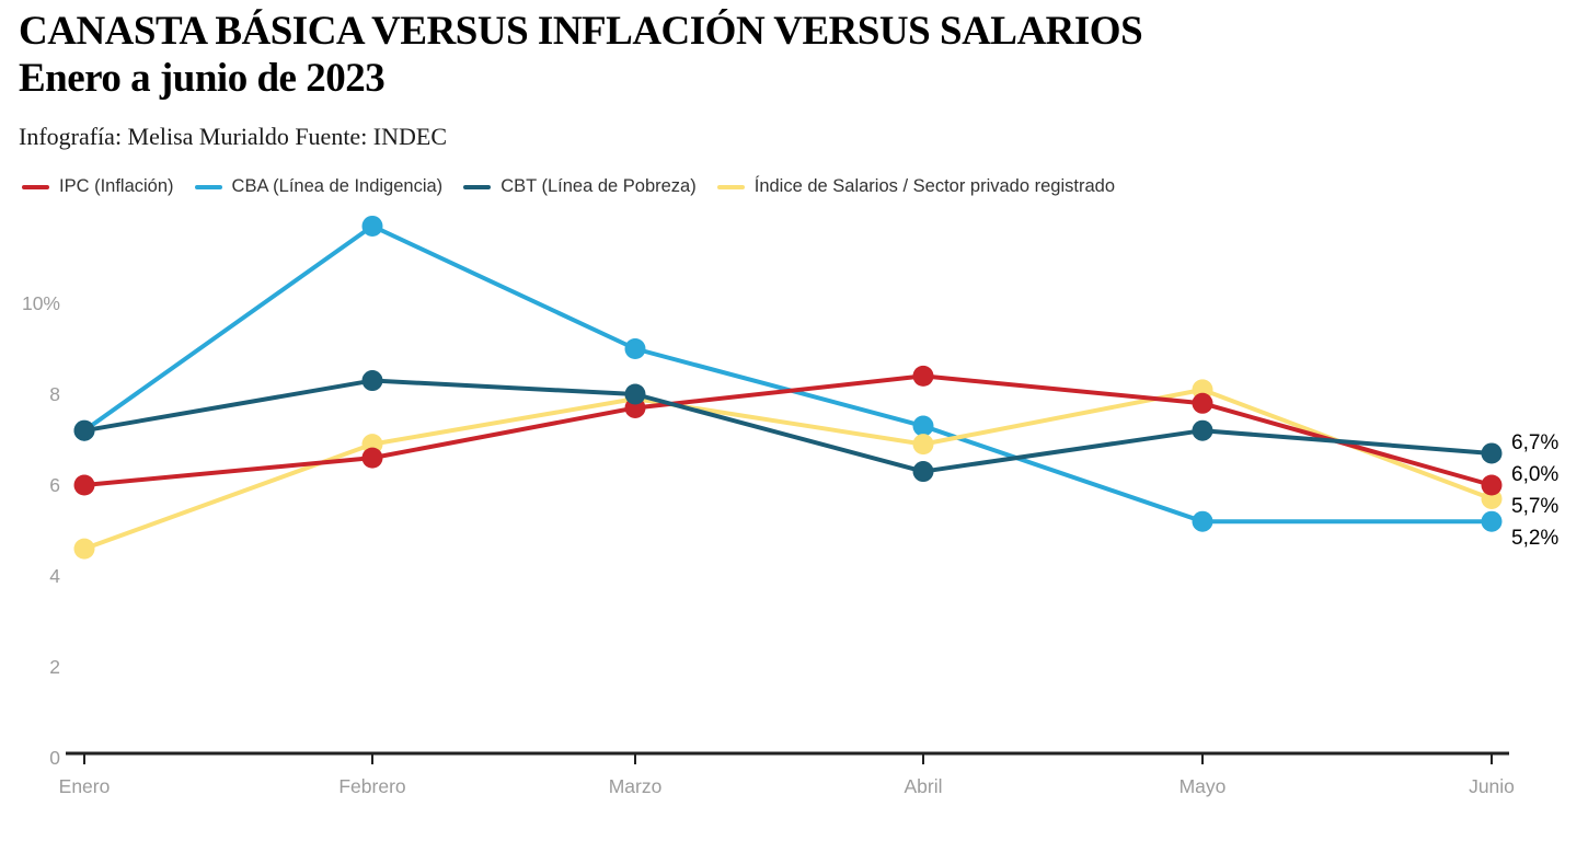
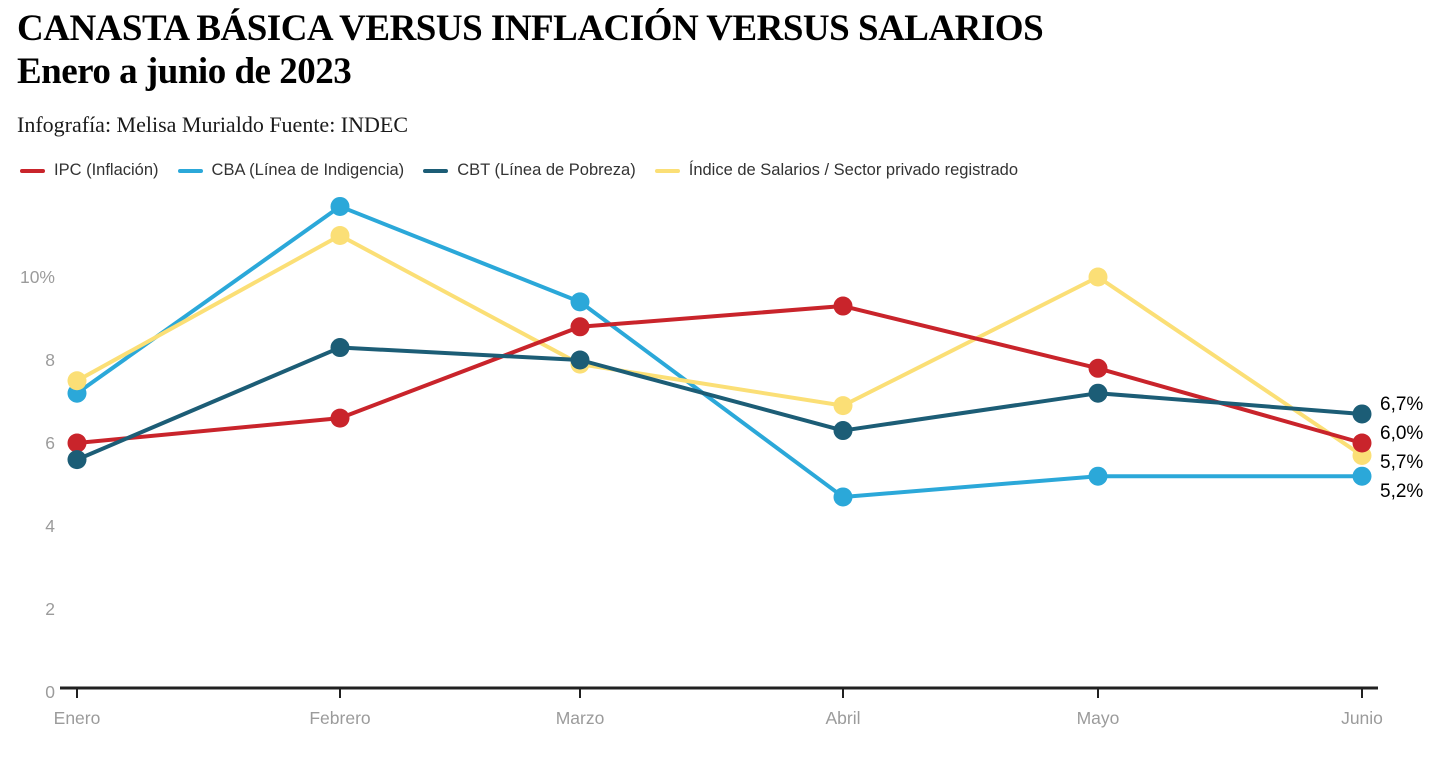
CBT (Línea de Pobreza)/Enero: 7.2% -> 5.6%
Índice de Salarios / Sector privado registrado/Enero: 4.6% -> 7.5%
Índice de Salarios / Sector privado registrado/Febrero: 6.9% -> 11.0%
IPC (Inflación)/Marzo: 7.7% -> 8.8%
CBA (Línea de Indigencia)/Marzo: 9.0% -> 9.4%
IPC (Inflación)/Abril: 8.4% -> 9.3%
CBA (Línea de Indigencia)/Abril: 7.3% -> 4.7%
Índice de Salarios / Sector privado registrado/Mayo: 8.1% -> 10.0%
